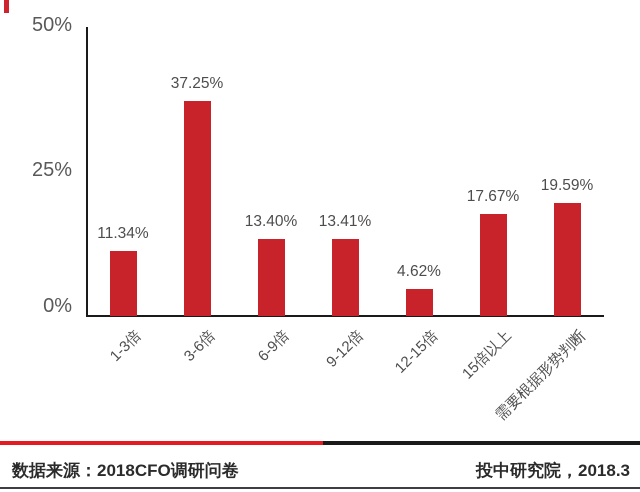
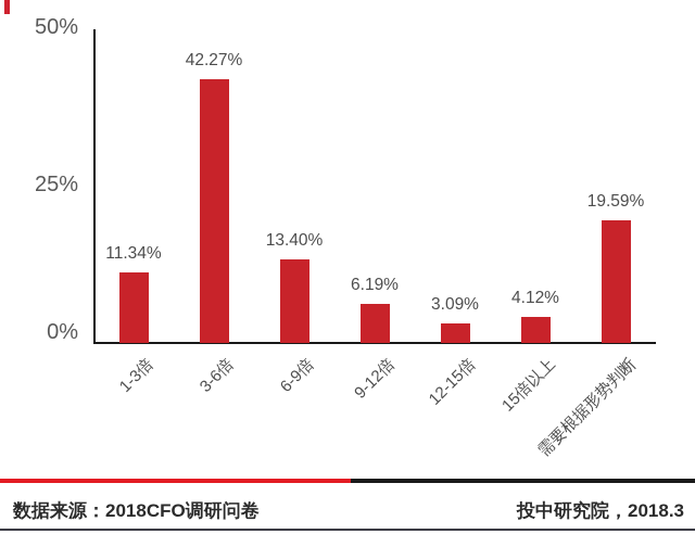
3-6倍: 37.25% -> 42.27%
9-12倍: 13.41% -> 6.19%
12-15倍: 4.62% -> 3.09%
15倍以上: 17.67% -> 4.12%
